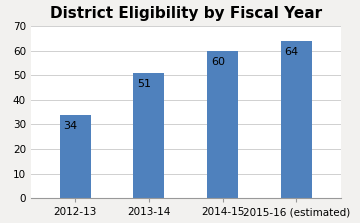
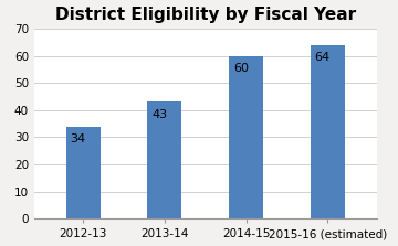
2013-14: 51 -> 43
